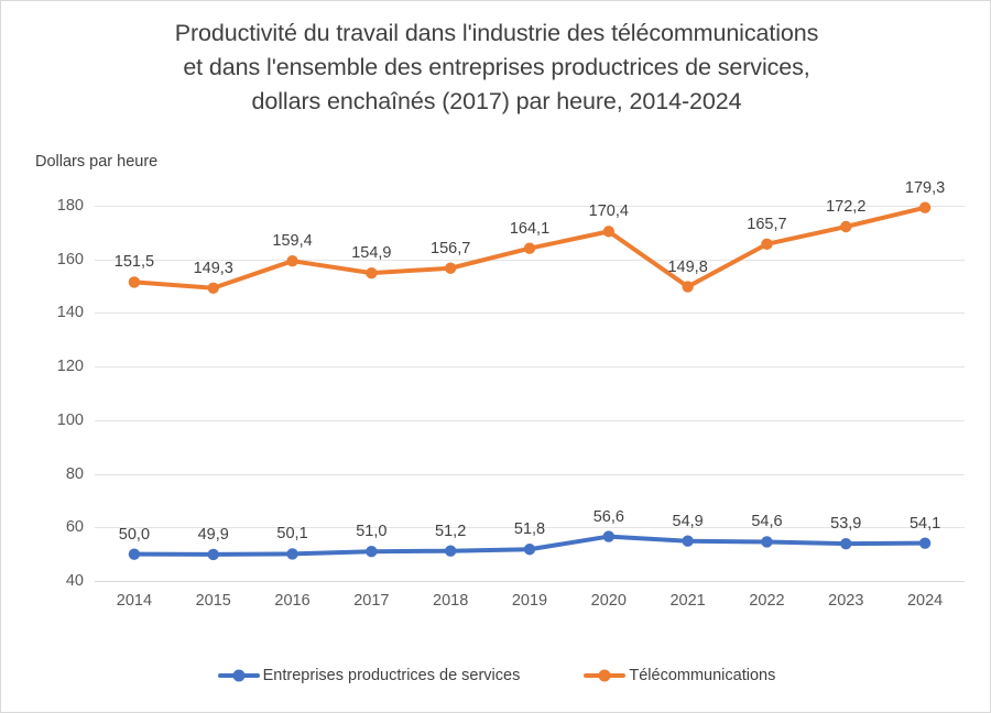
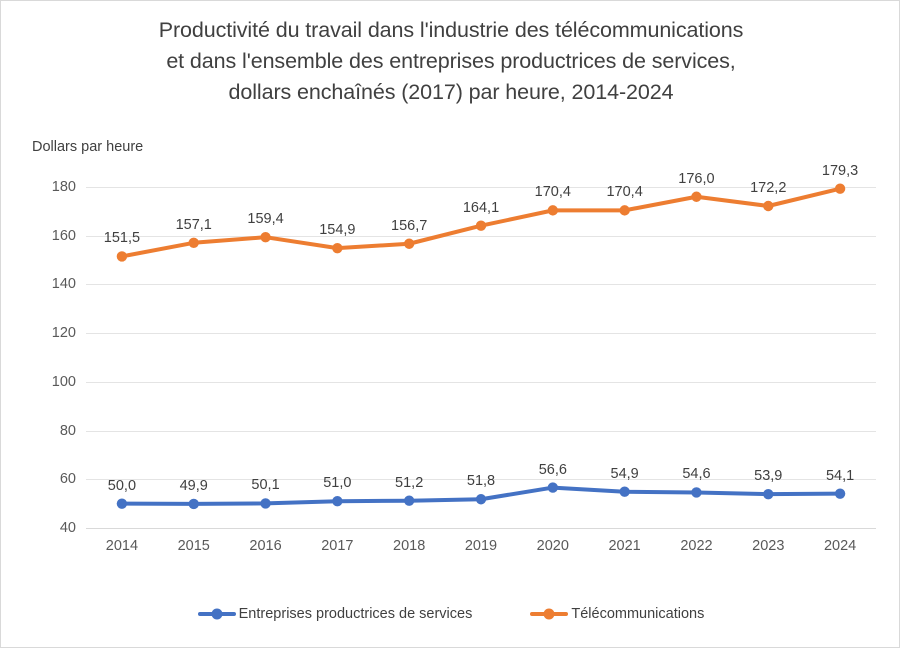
Télécommunications/2015: 149,3 -> 157,1
Télécommunications/2021: 149,8 -> 170,4
Télécommunications/2022: 165,7 -> 176,0
